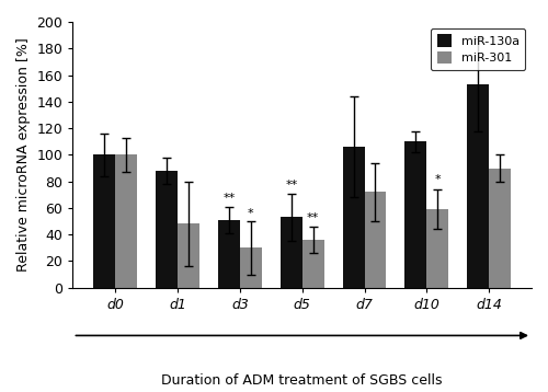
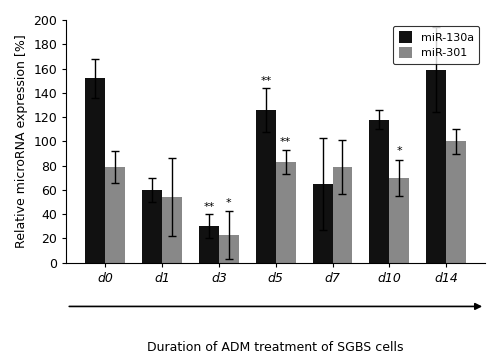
miR-130a/d0: 100 -> 152
miR-301/d0: 100 -> 79
miR-130a/d1: 88 -> 60
miR-301/d1: 48 -> 54
miR-130a/d3: 51 -> 30
miR-301/d3: 30 -> 23
miR-130a/d5: 53 -> 126
miR-301/d5: 36 -> 83
miR-130a/d7: 106 -> 65
miR-301/d7: 72 -> 79
miR-130a/d10: 110 -> 118
miR-301/d10: 59 -> 70
miR-130a/d14: 153 -> 159
miR-301/d14: 90 -> 100
